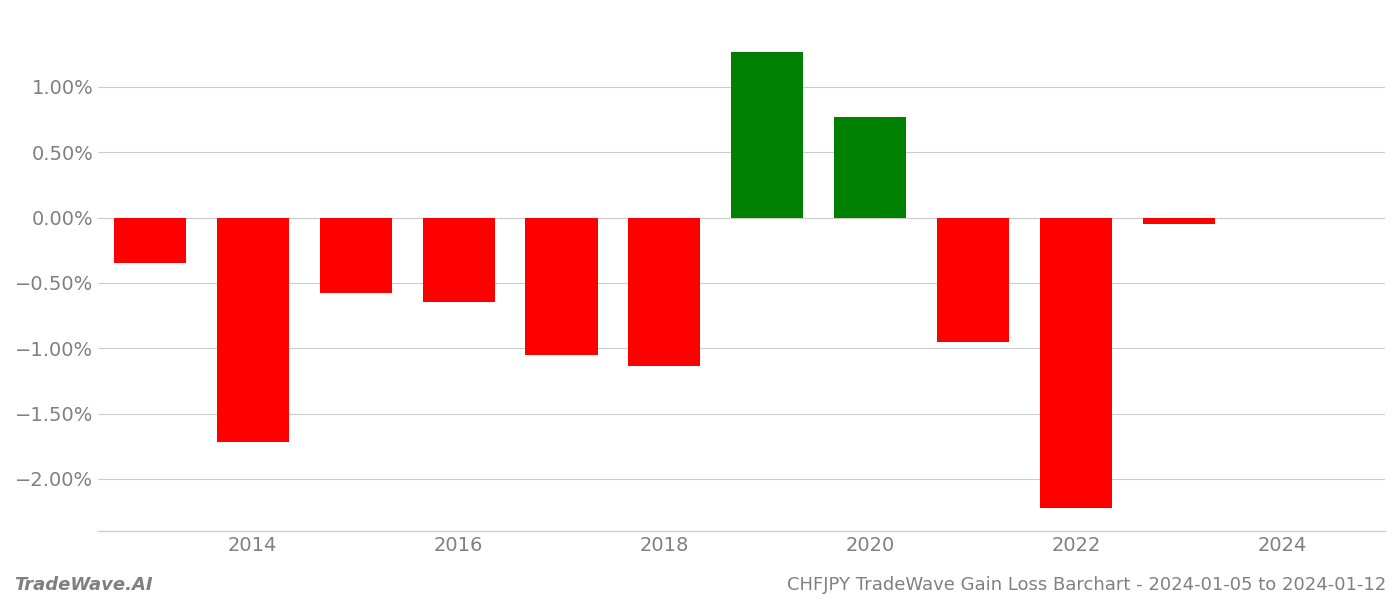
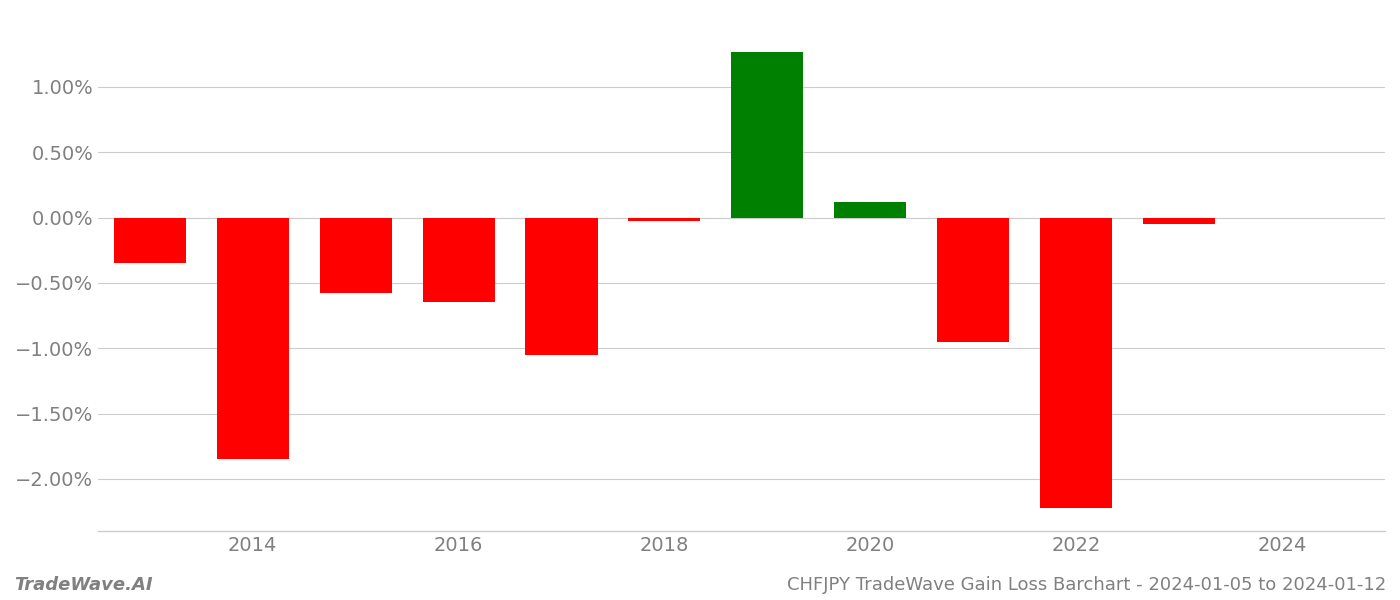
2014: -1.72% -> -1.85%
2018: -1.14% -> -0.03%
2020: 0.77% -> 0.12%
